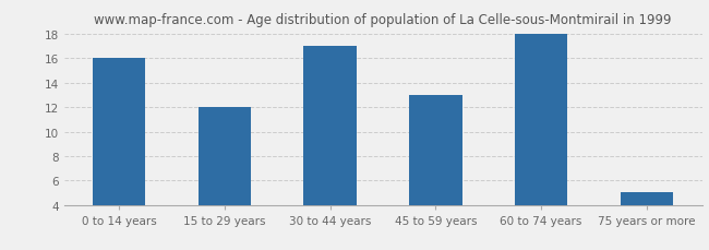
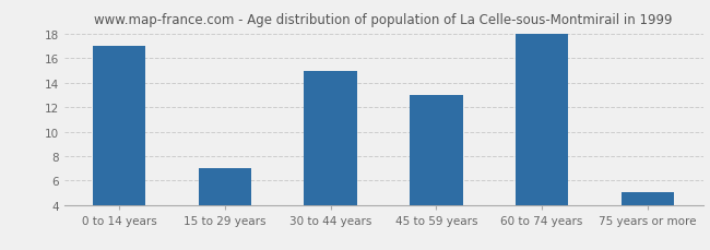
0 to 14 years: 16 -> 17
15 to 29 years: 12 -> 7
30 to 44 years: 17 -> 15
